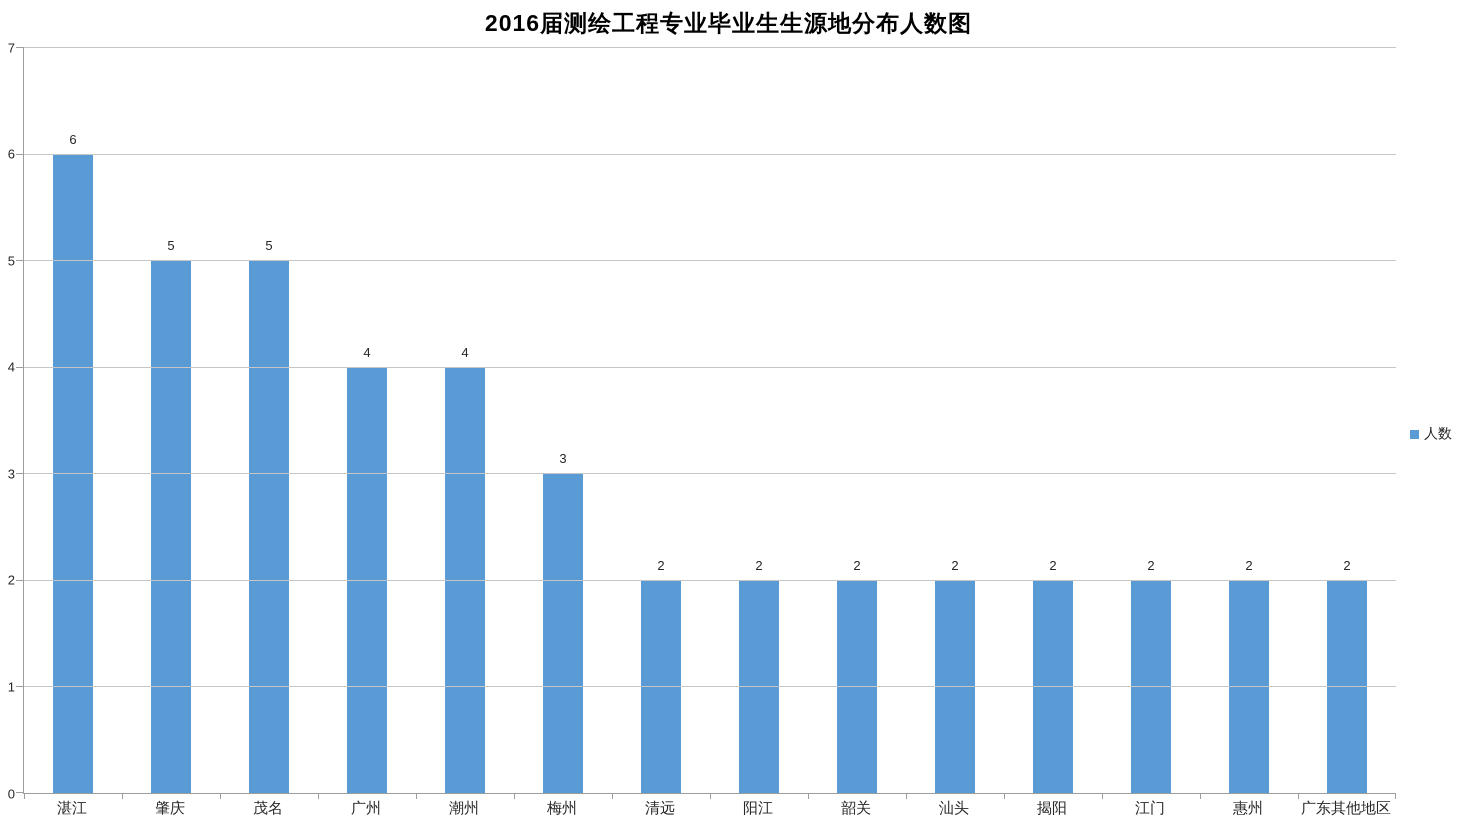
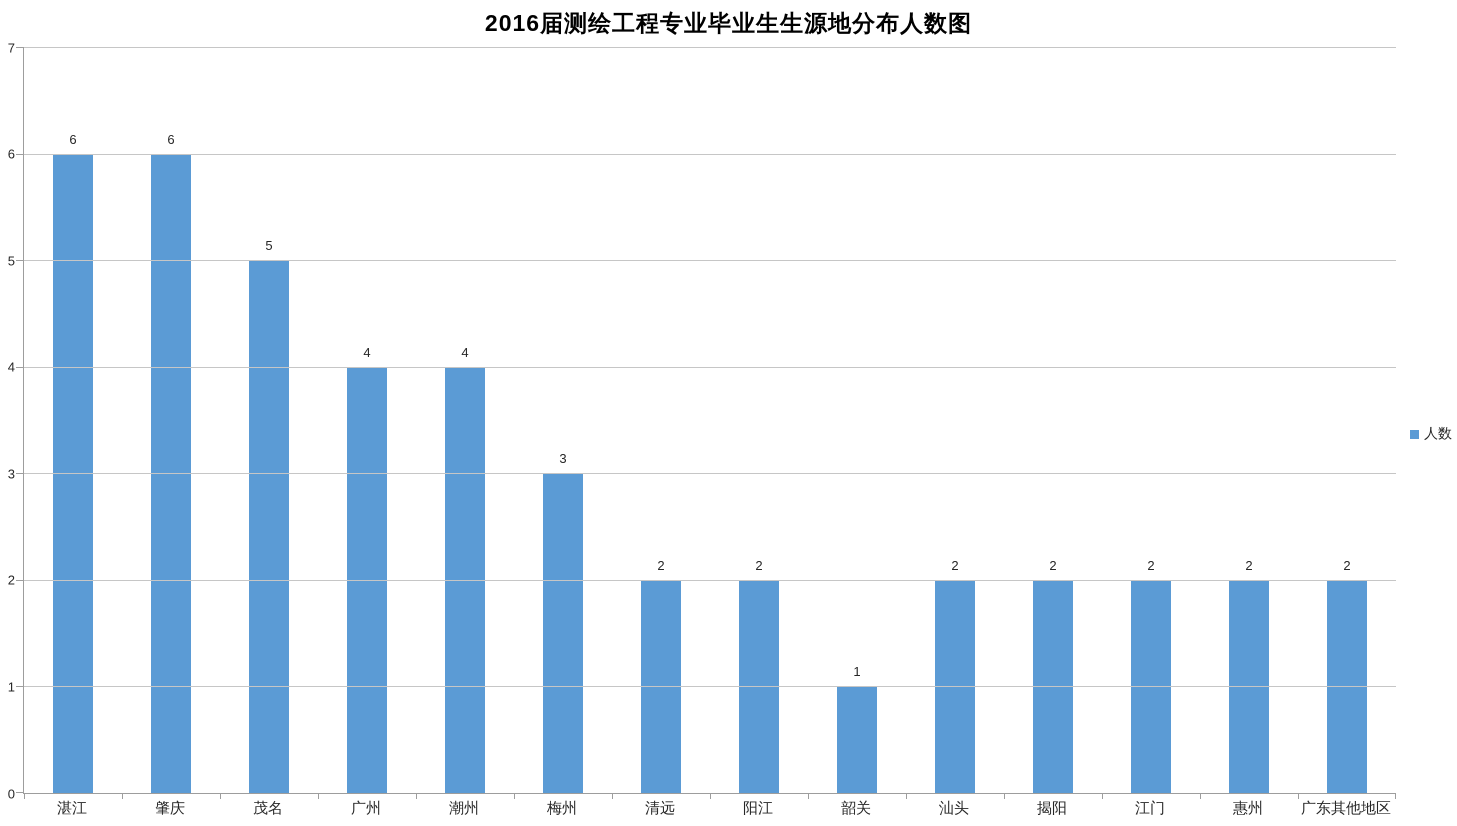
肇庆: 5 -> 6
韶关: 2 -> 1
